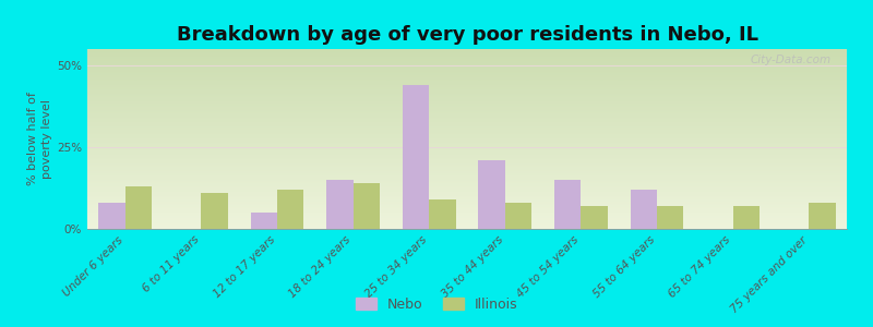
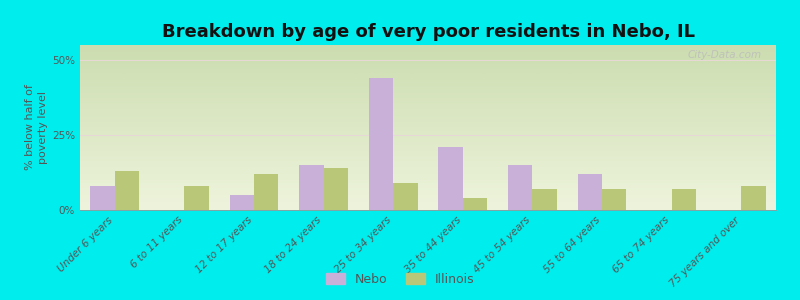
Illinois/6 to 11 years: 11% -> 8%
Illinois/35 to 44 years: 8% -> 4%
